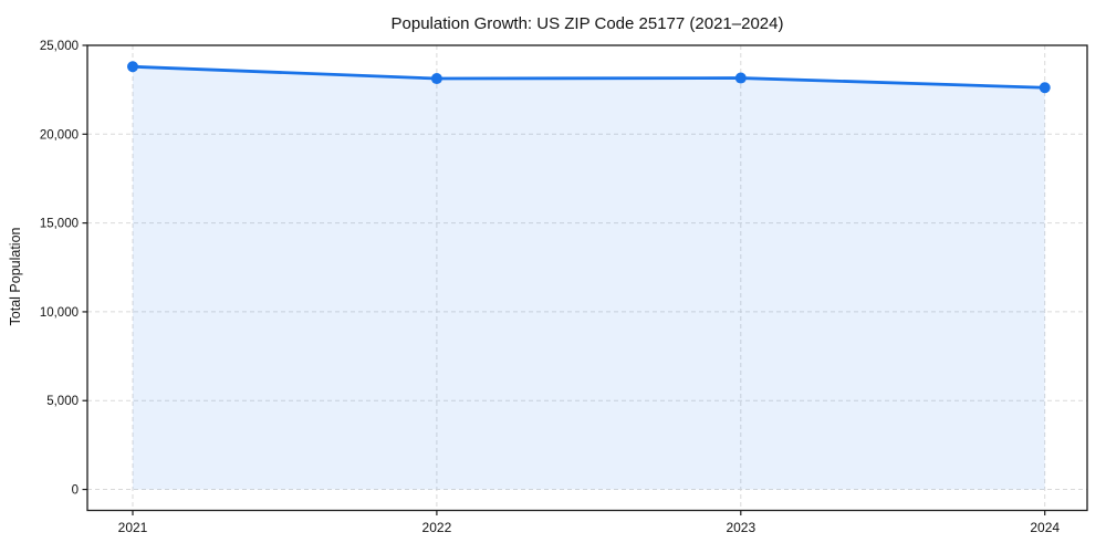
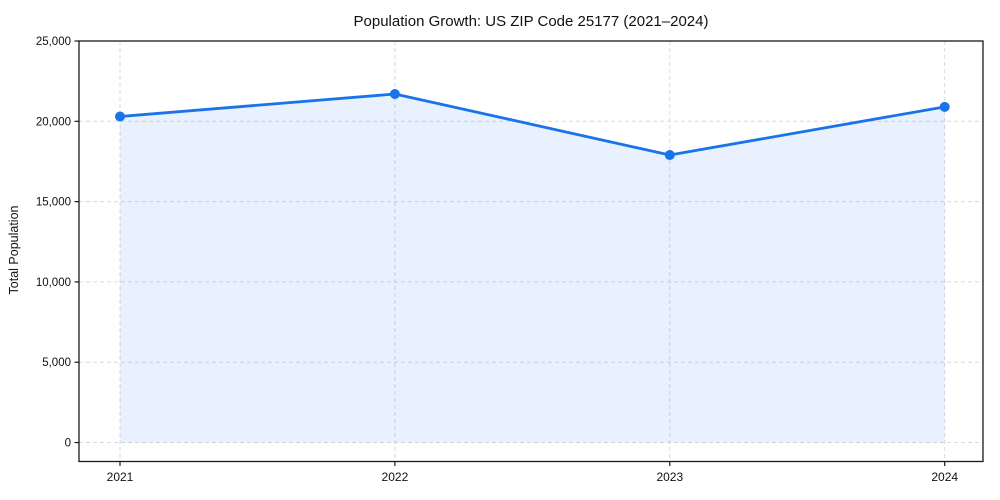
2021: 23800 -> 20300
2022: 23100 -> 21700
2023: 23200 -> 17900
2024: 22600 -> 20900
